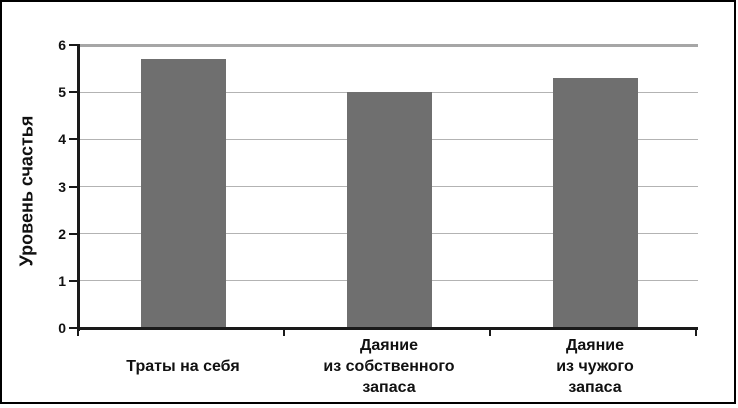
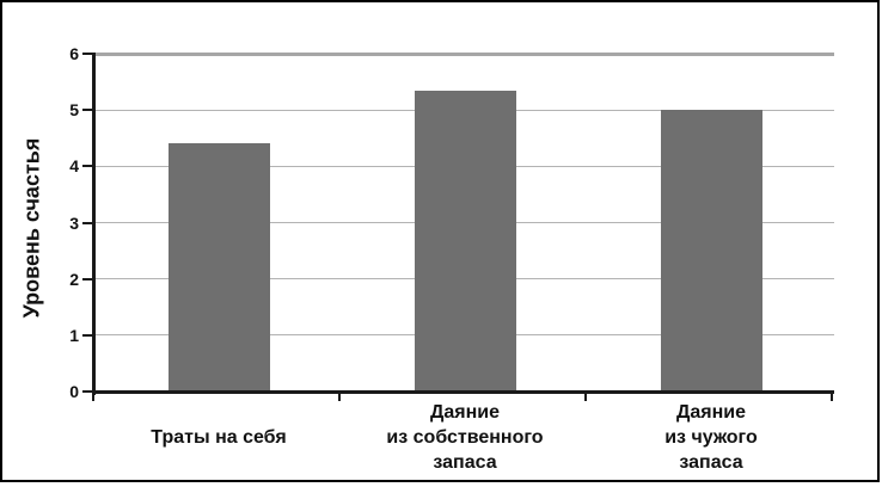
Траты на себя: 5.7 -> 4.4
Даяние из собственного запаса: 5.0 -> 5.3
Даяние из чужого запаса: 5.3 -> 5.0
